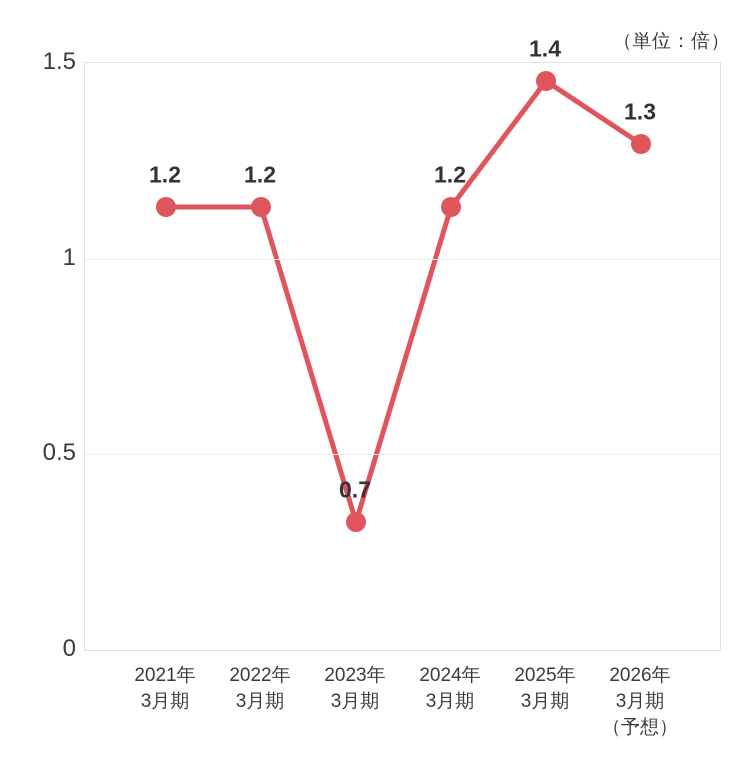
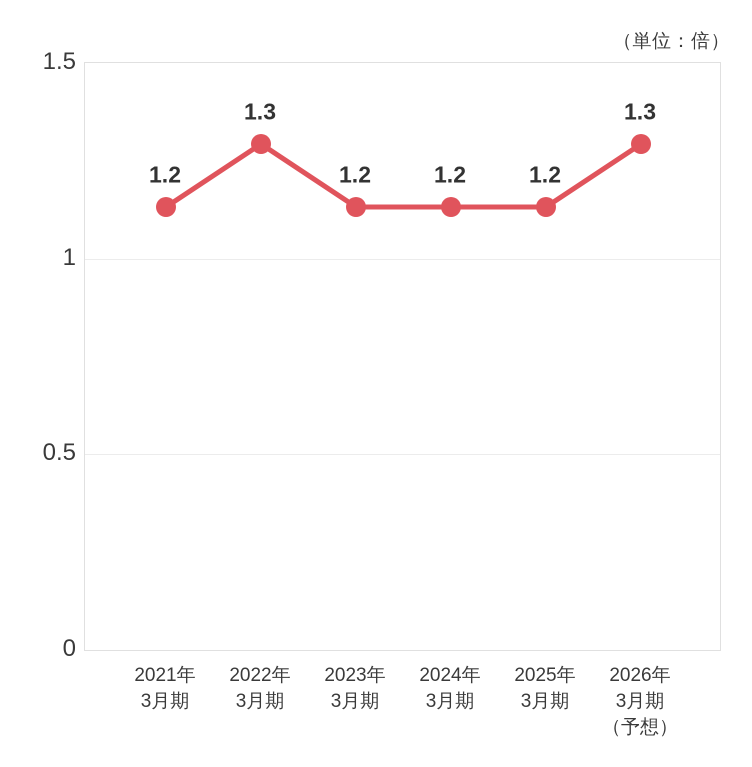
2022年 3月期: 1.2 -> 1.3
2023年 3月期: 0.7 -> 1.2
2025年 3月期: 1.4 -> 1.2
